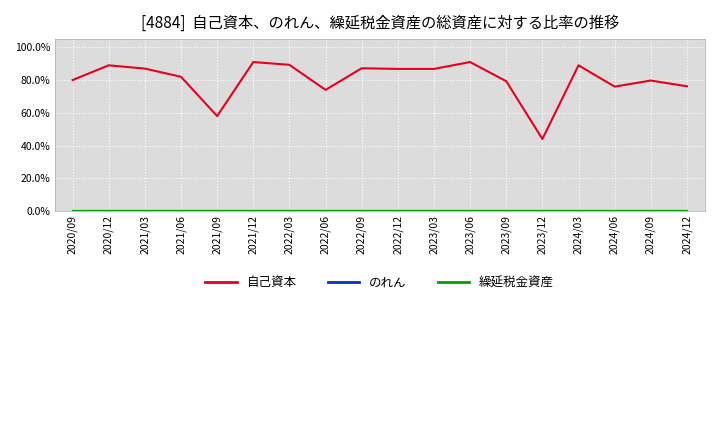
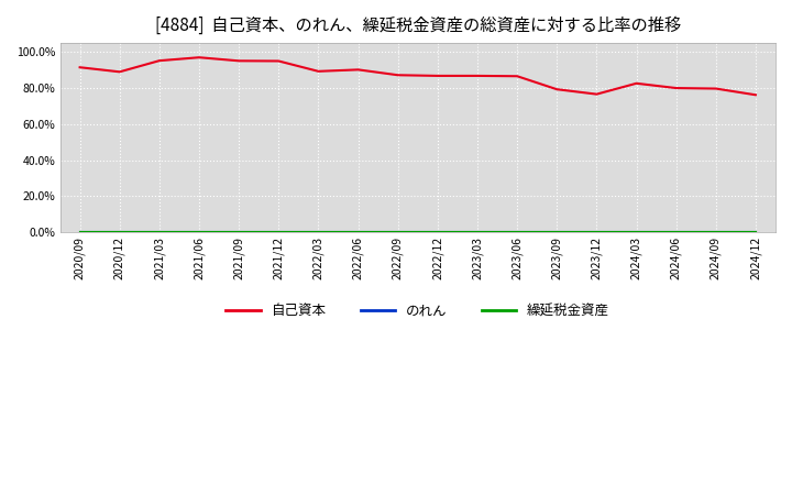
自己資本/2020/09: 80% -> 92%
自己資本/2021/03: 87% -> 95%
自己資本/2021/06: 82% -> 97%
自己資本/2021/09: 58% -> 95%
自己資本/2021/12: 91% -> 95%
自己資本/2022/06: 74% -> 90%
自己資本/2023/06: 91% -> 87%
自己資本/2023/12: 44% -> 77%
自己資本/2024/03: 89% -> 83%
自己資本/2024/06: 76% -> 80%
